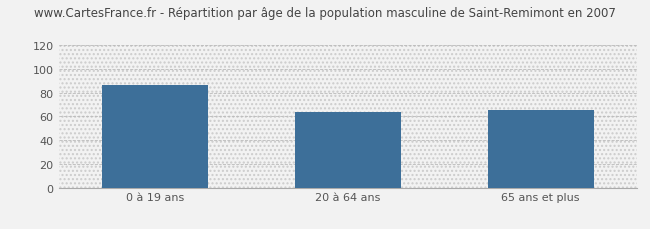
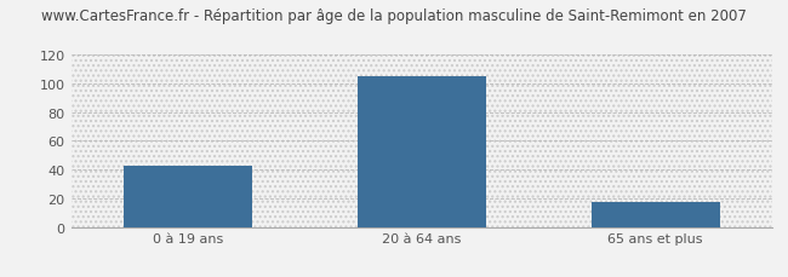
0 à 19 ans: 86 -> 43
20 à 64 ans: 64 -> 105
65 ans et plus: 65 -> 17
